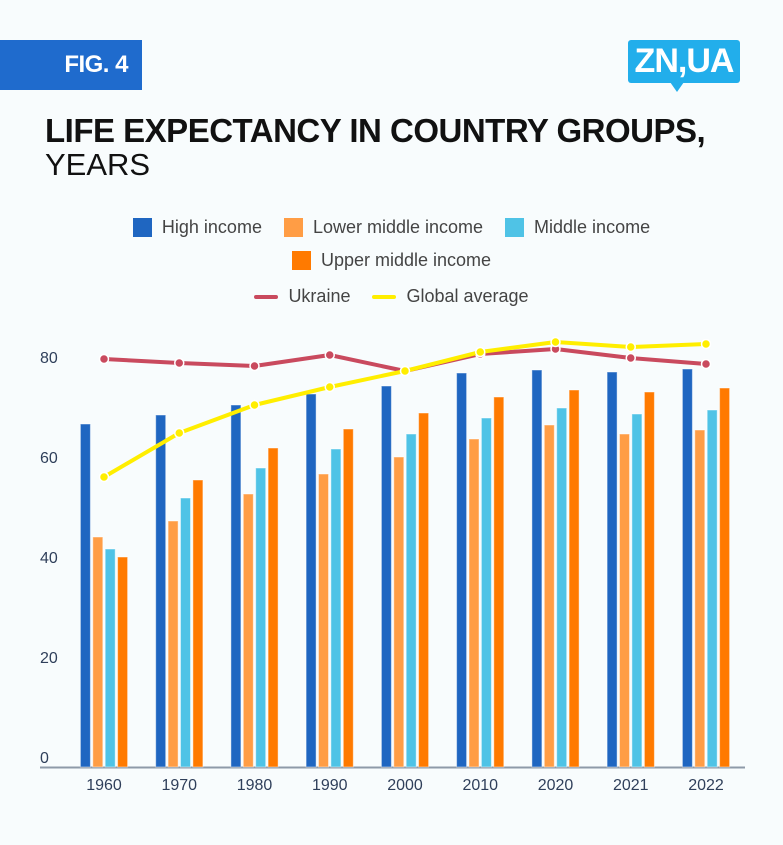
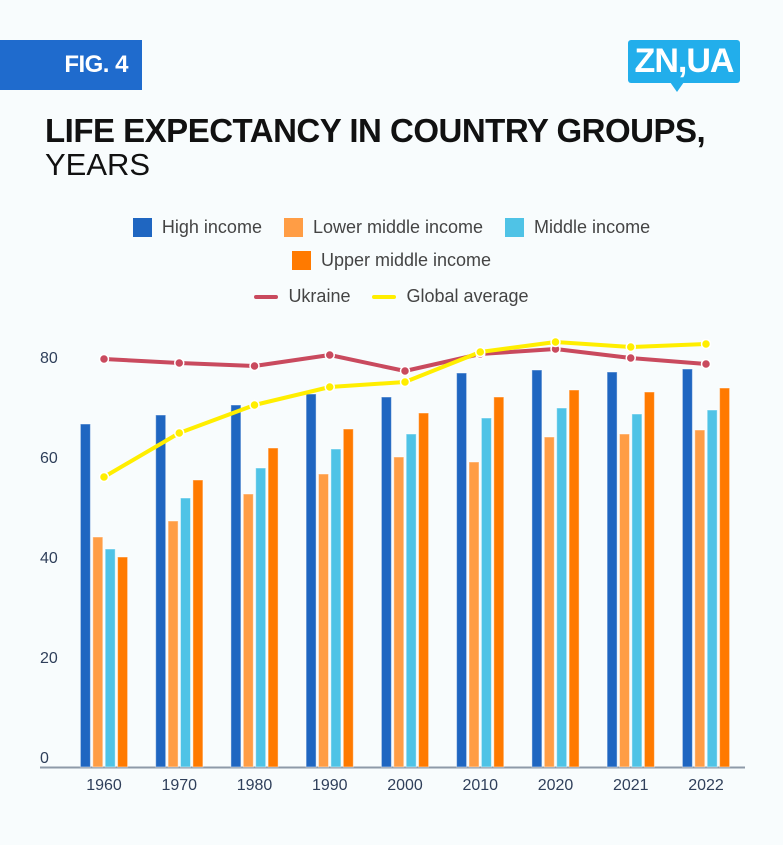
High income/2000: 74 -> 72
Global average/2000: 77 -> 75
Lower middle income/2010: 64 -> 59
Lower middle income/2020: 66 -> 64
